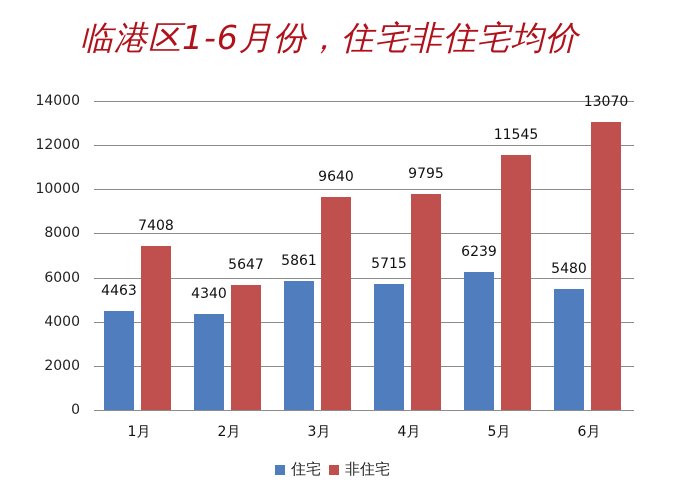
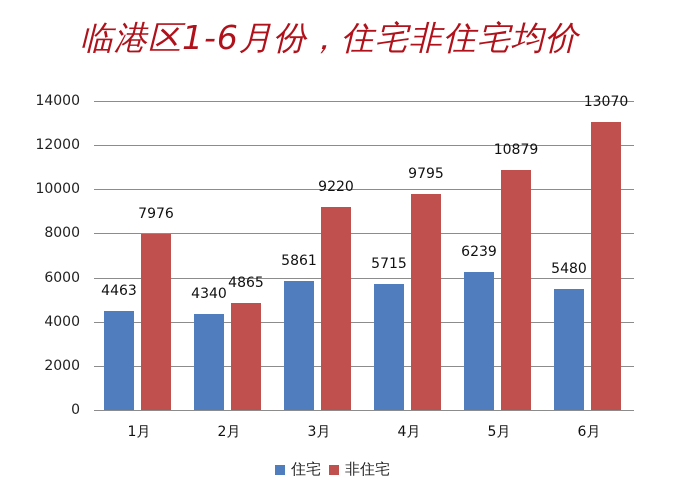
非住宅/1月: 7408 -> 7976
非住宅/2月: 5647 -> 4865
非住宅/3月: 9640 -> 9220
非住宅/5月: 11545 -> 10879
